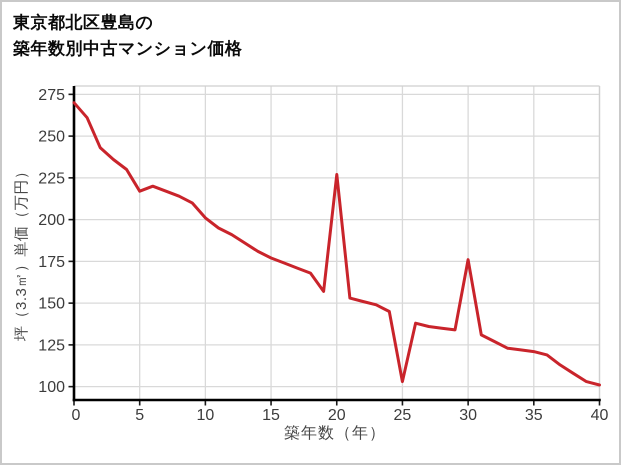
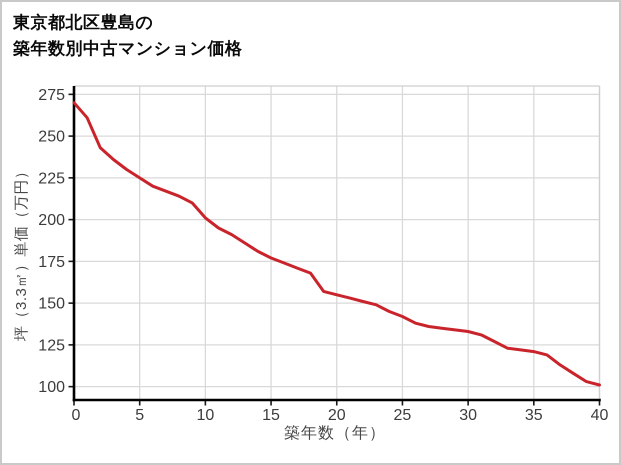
5: 217 -> 225
20: 227 -> 155
25: 103 -> 142
30: 176 -> 133
